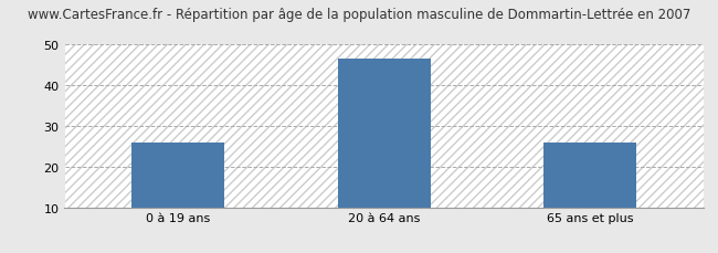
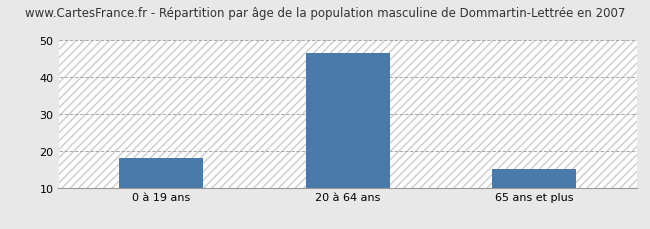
0 à 19 ans: 26.0 -> 18.0
65 ans et plus: 26.0 -> 15.0
